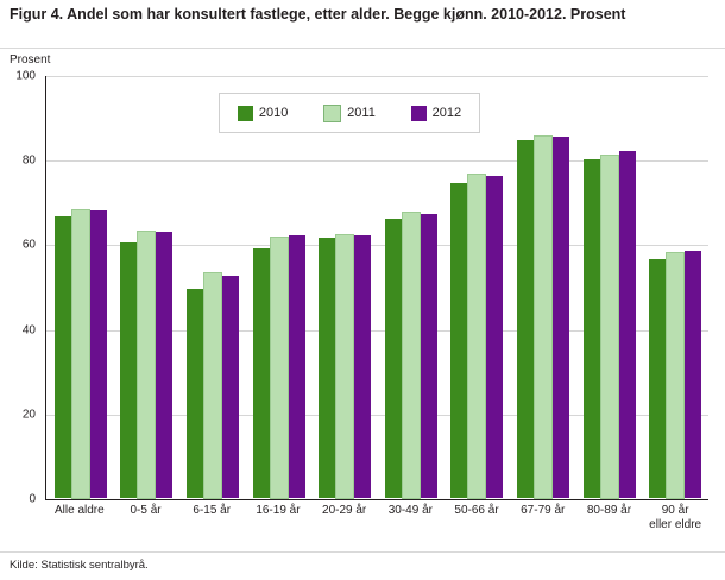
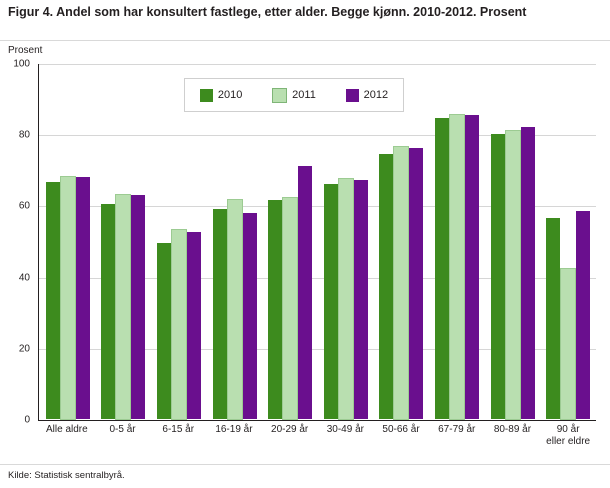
2012/16-19 år: 62 -> 58
2012/20-29 år: 62 -> 71
2011/90 år eller eldre: 58 -> 42
